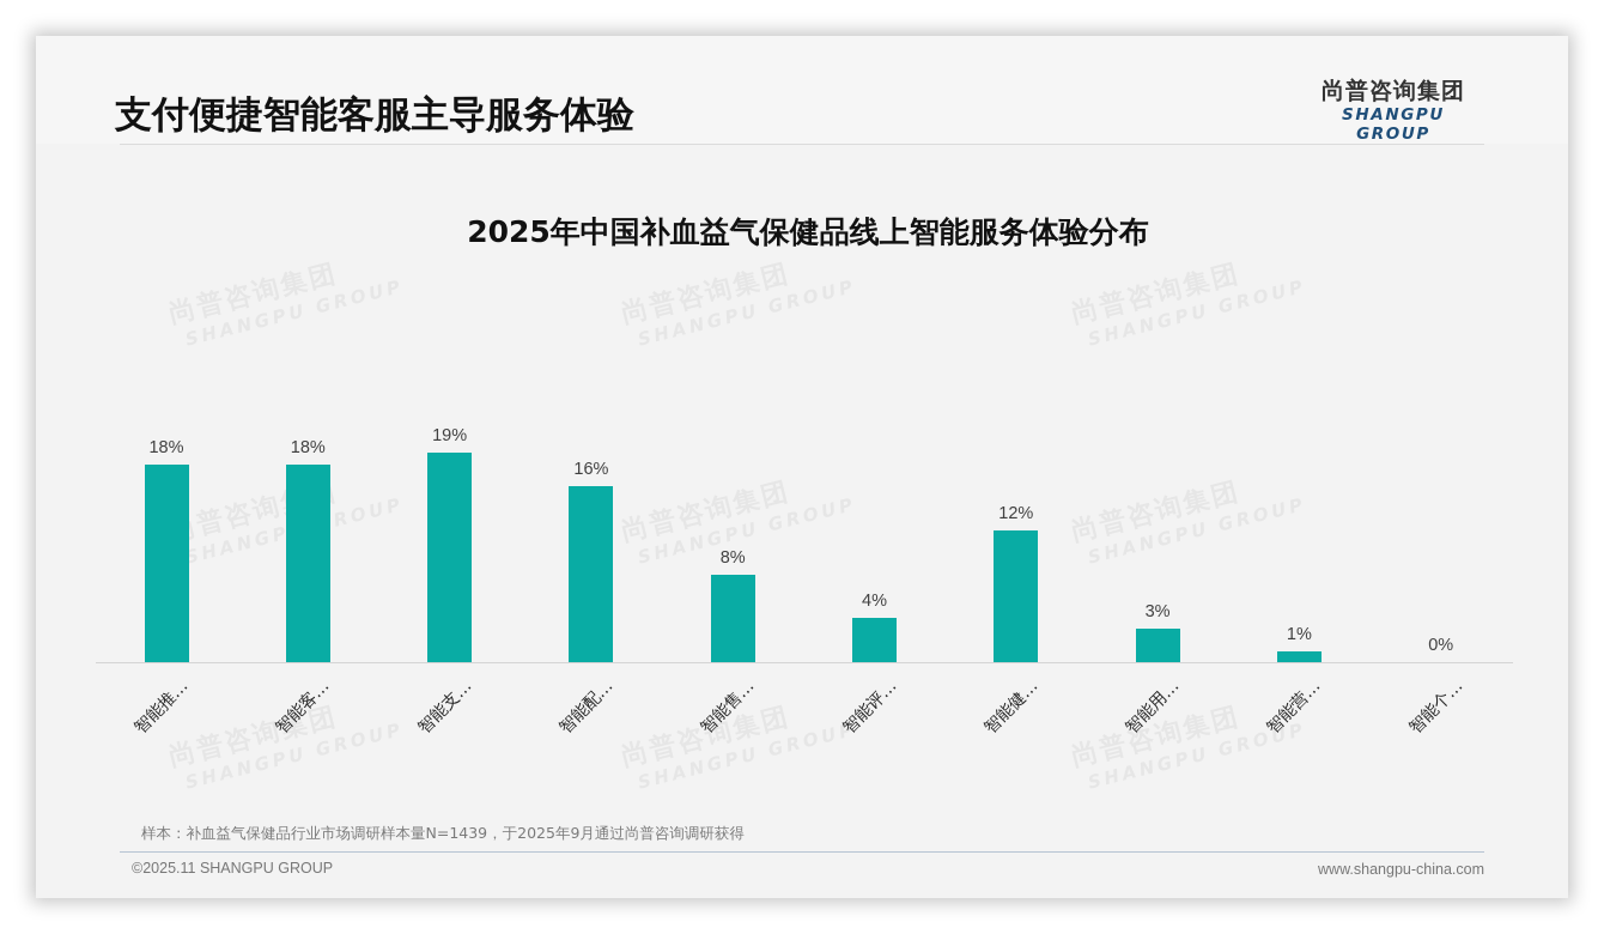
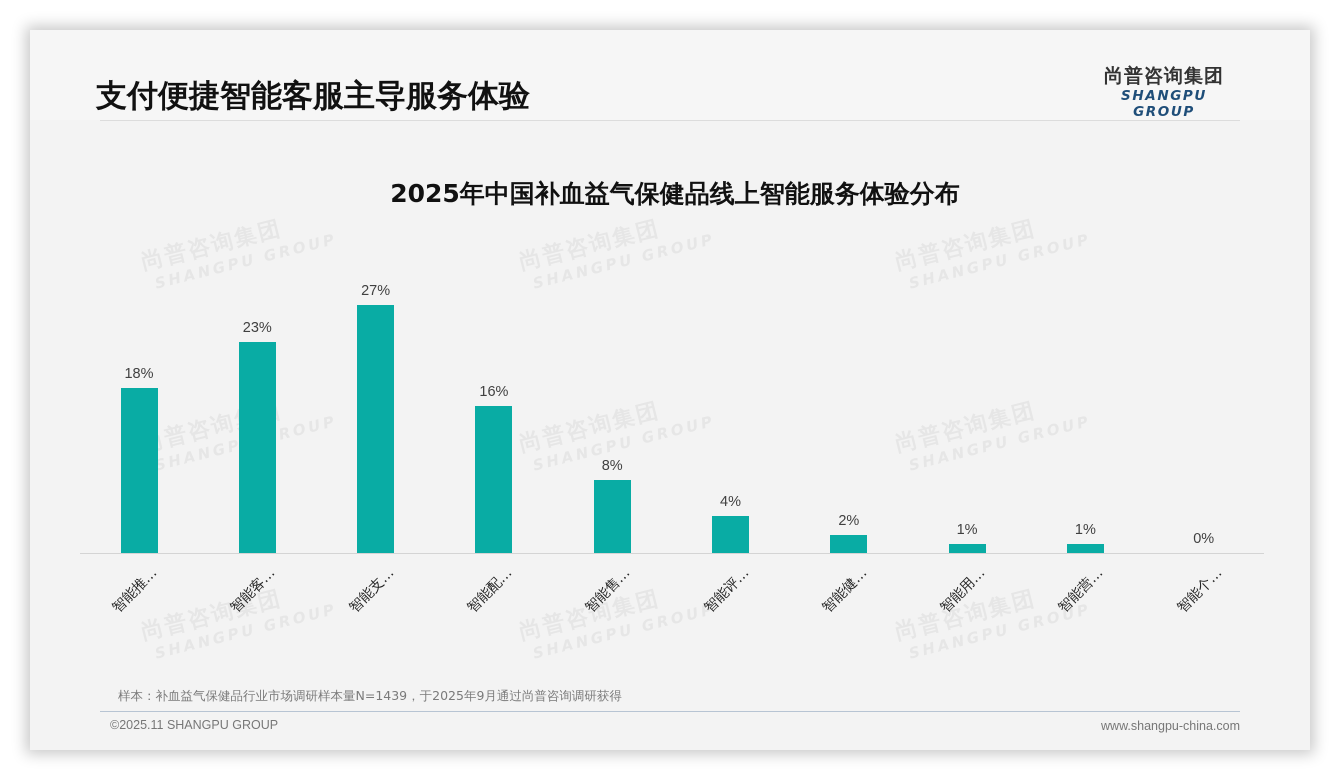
智能客…: 18% -> 23%
智能支…: 19% -> 27%
智能健…: 12% -> 2%
智能用…: 3% -> 1%
